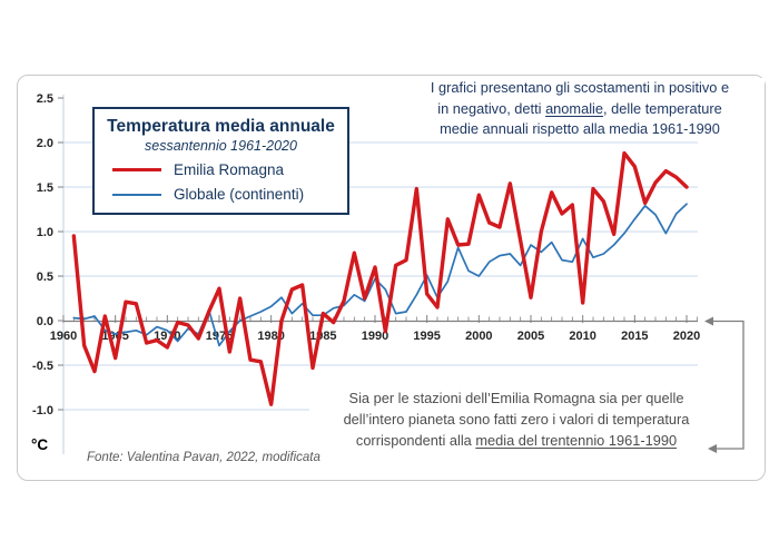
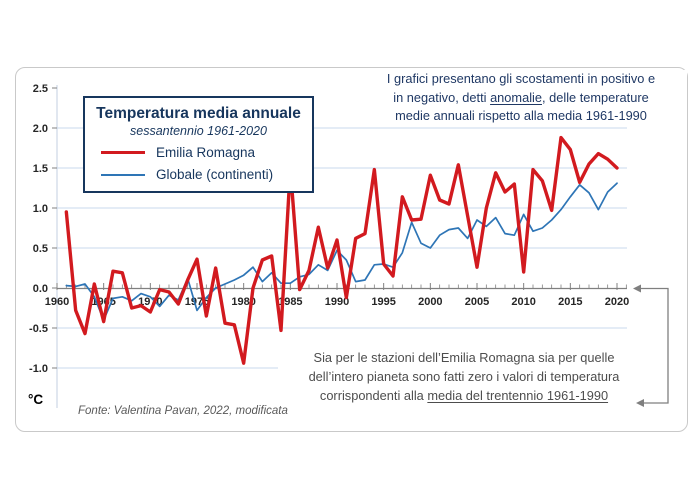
Globale (continenti)/1965: -0.1 -> -0.4
Emilia Romagna/1985: 0.1 -> 1.5
Globale (continenti)/1995: 0.5 -> 0.3
